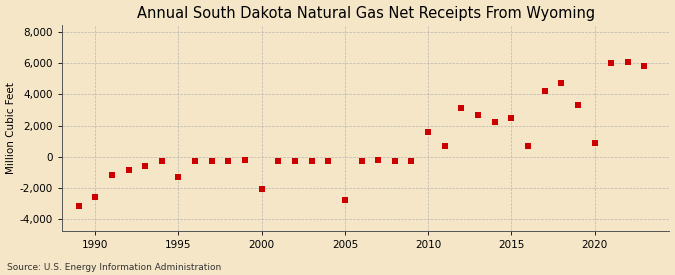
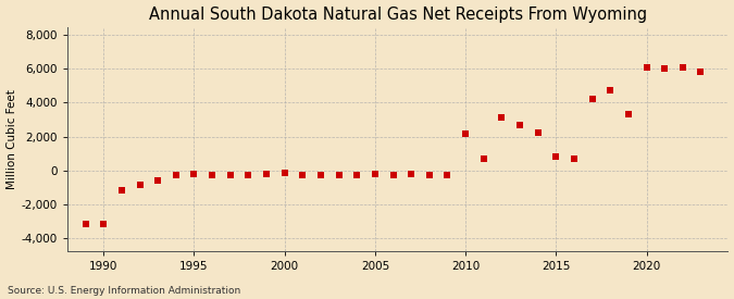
1990: -2,600 -> -3,200
1995: -1,300 -> -200
2000: -2,100 -> -200
2005: -2,800 -> -200
2010: 1,600 -> 2,200
2015: 2,500 -> 800
2020: 900 -> 6,100
